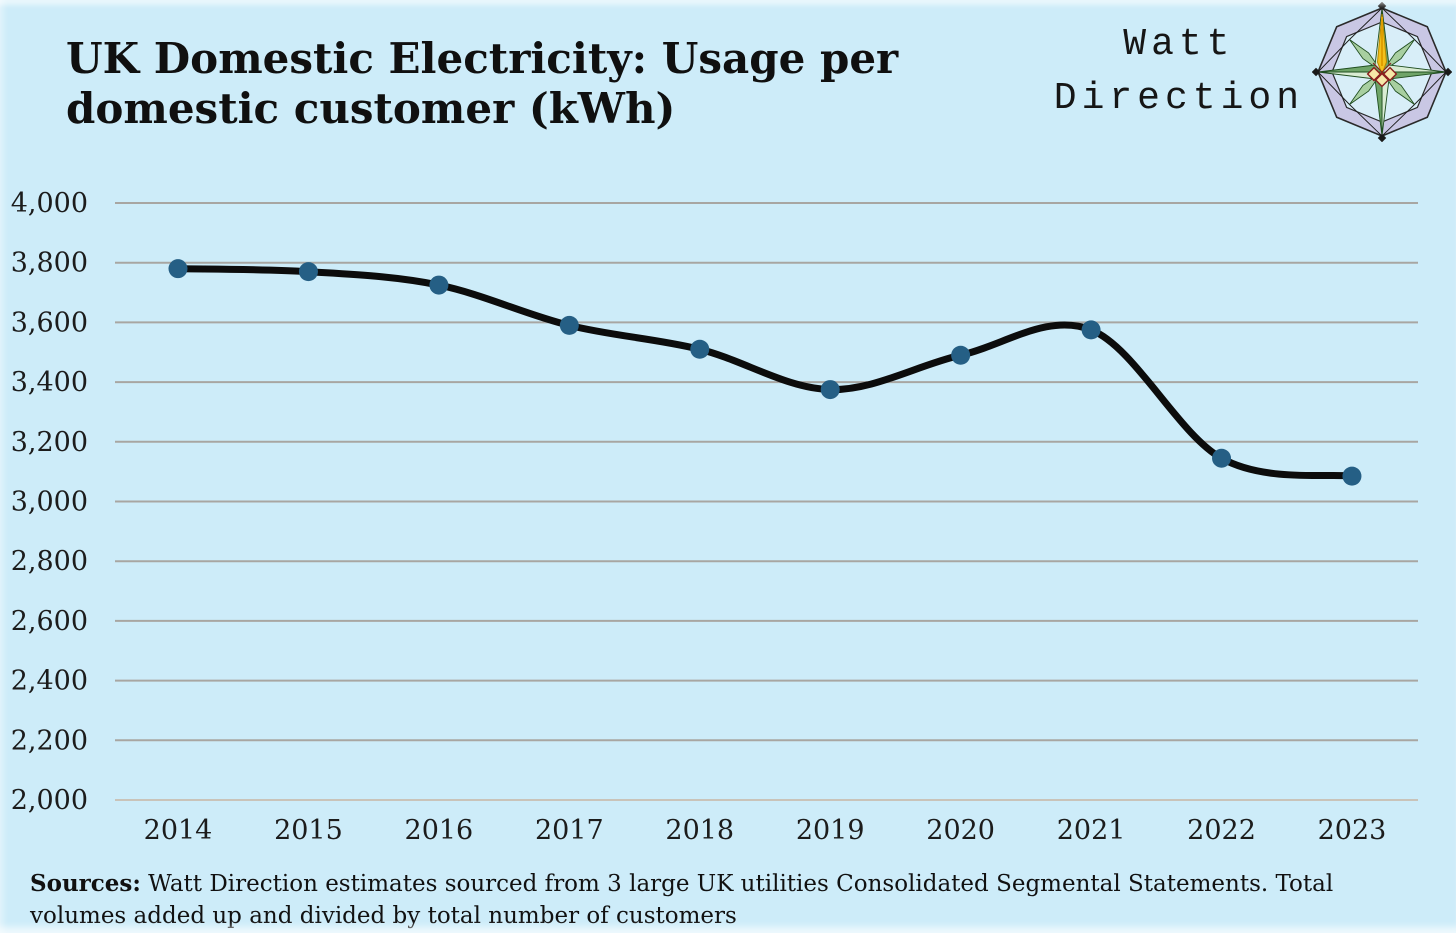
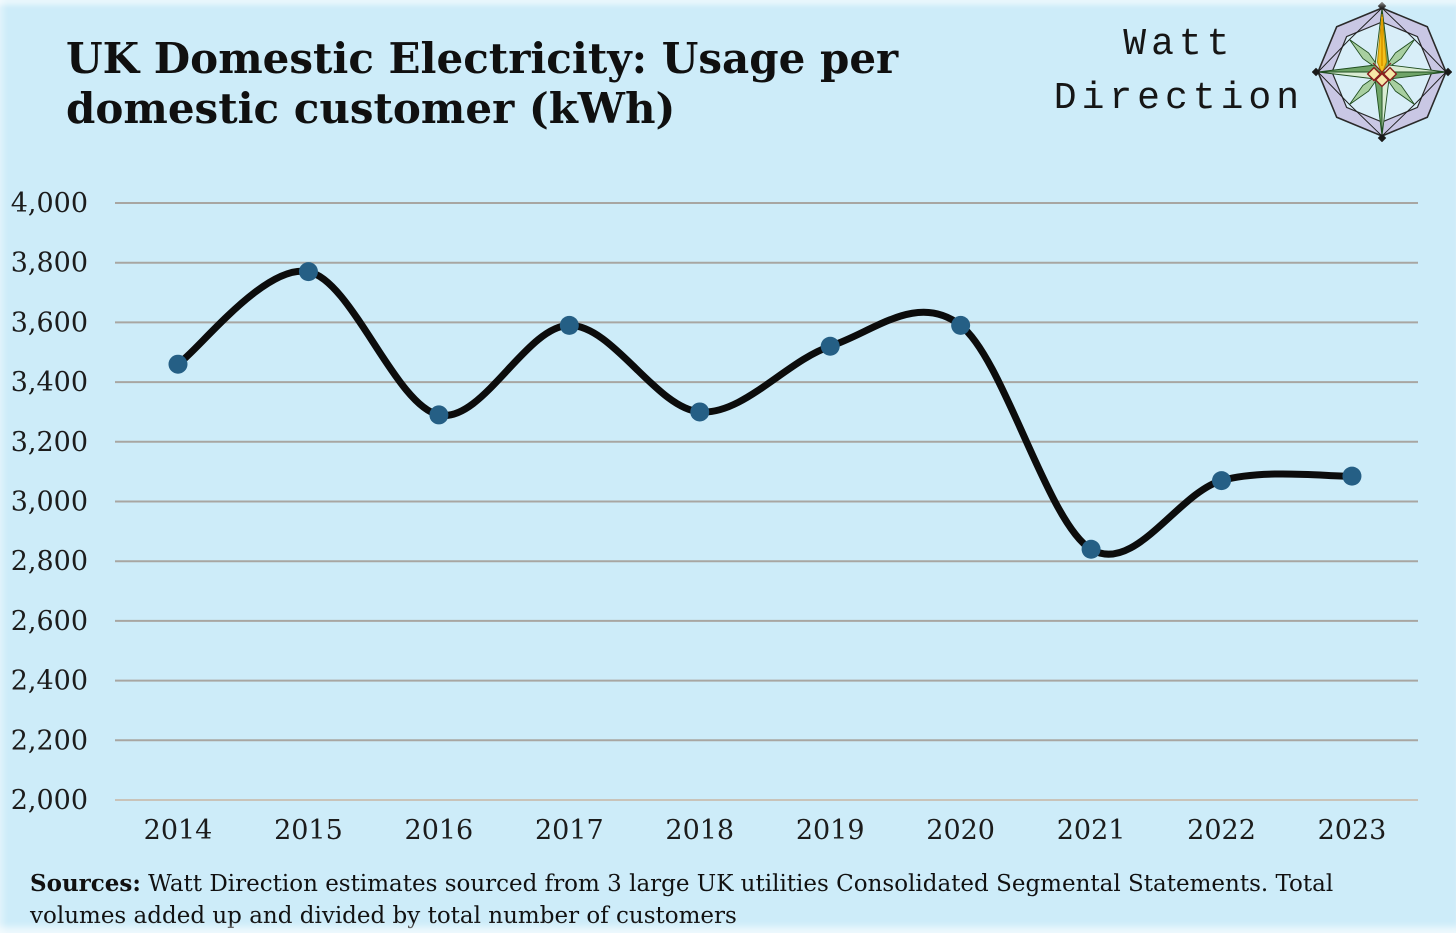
2014: 3780 -> 3460
2016: 3720 -> 3290
2018: 3510 -> 3300
2019: 3380 -> 3520
2020: 3490 -> 3590
2021: 3580 -> 2840
2022: 3140 -> 3070
